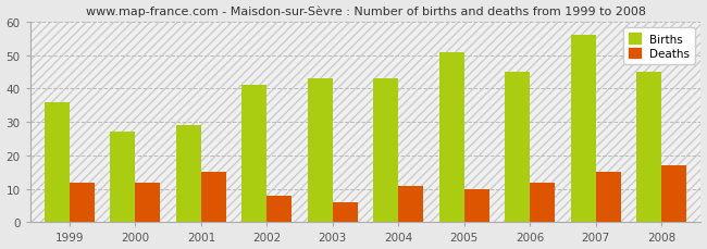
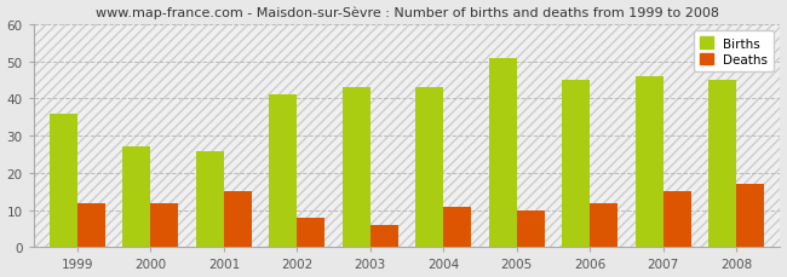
Births/2001: 29 -> 26
Births/2007: 56 -> 46
